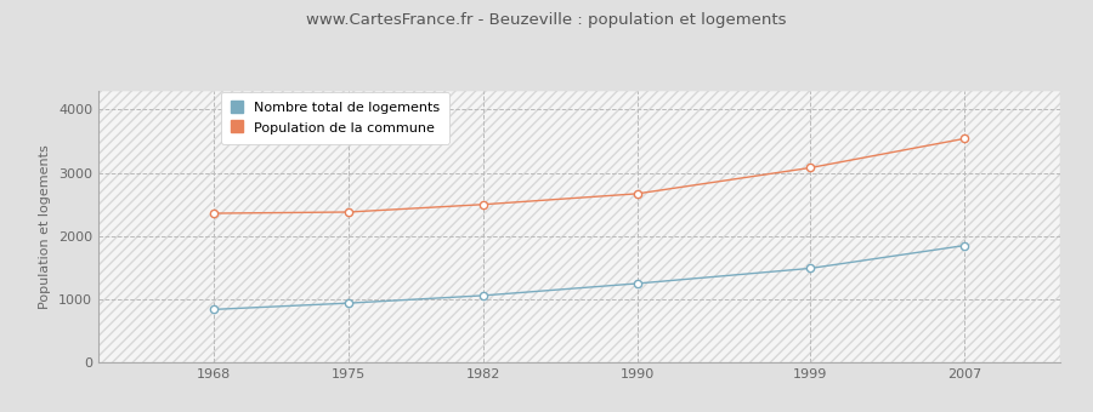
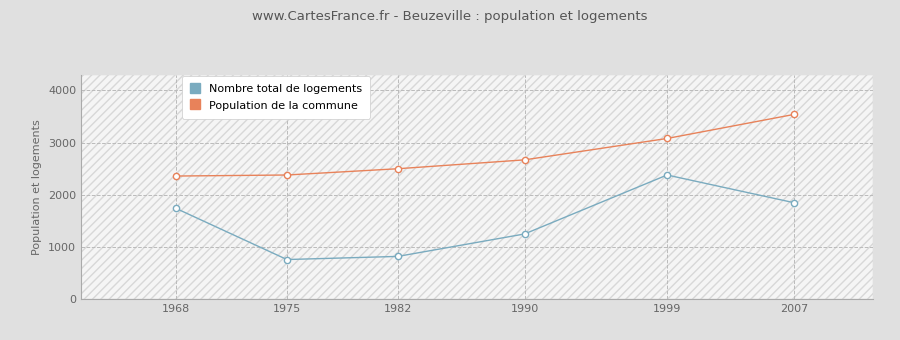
Nombre total de logements/1968: 840 -> 1740
Nombre total de logements/1975: 940 -> 760
Nombre total de logements/1982: 1060 -> 820
Nombre total de logements/1999: 1490 -> 2380
